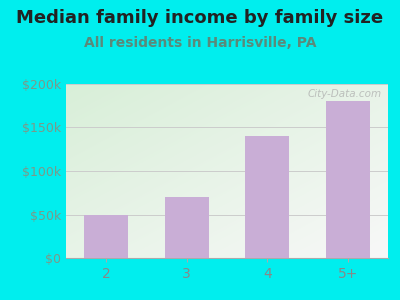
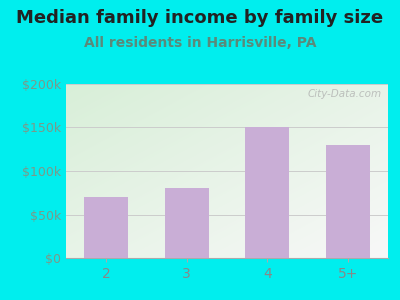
2: $50k -> $70k
3: $70k -> $80k
4: $140k -> $150k
5+: $180k -> $130k
